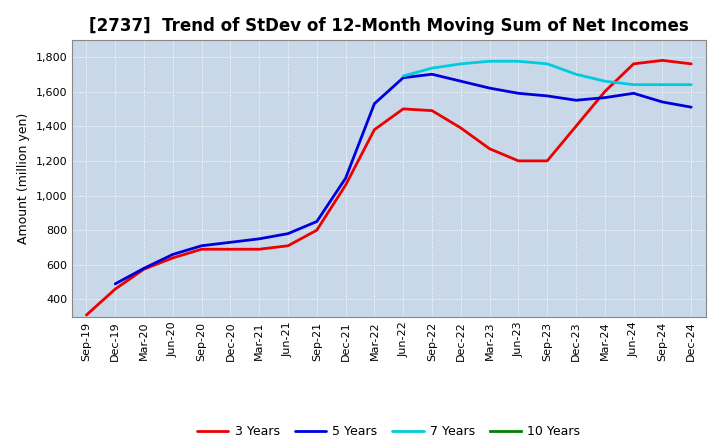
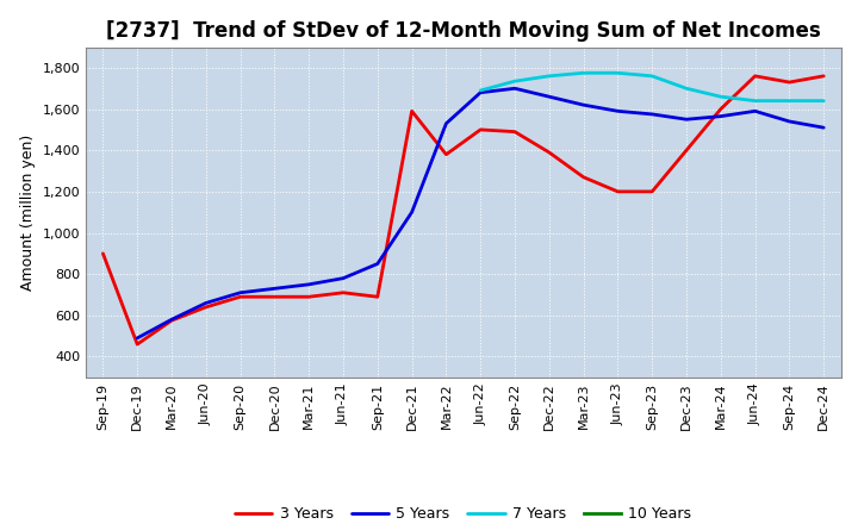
3 Years/Sep-19: 310 -> 900
3 Years/Sep-21: 800 -> 690
3 Years/Dec-21: 1,060 -> 1,590
3 Years/Sep-24: 1,780 -> 1,730
